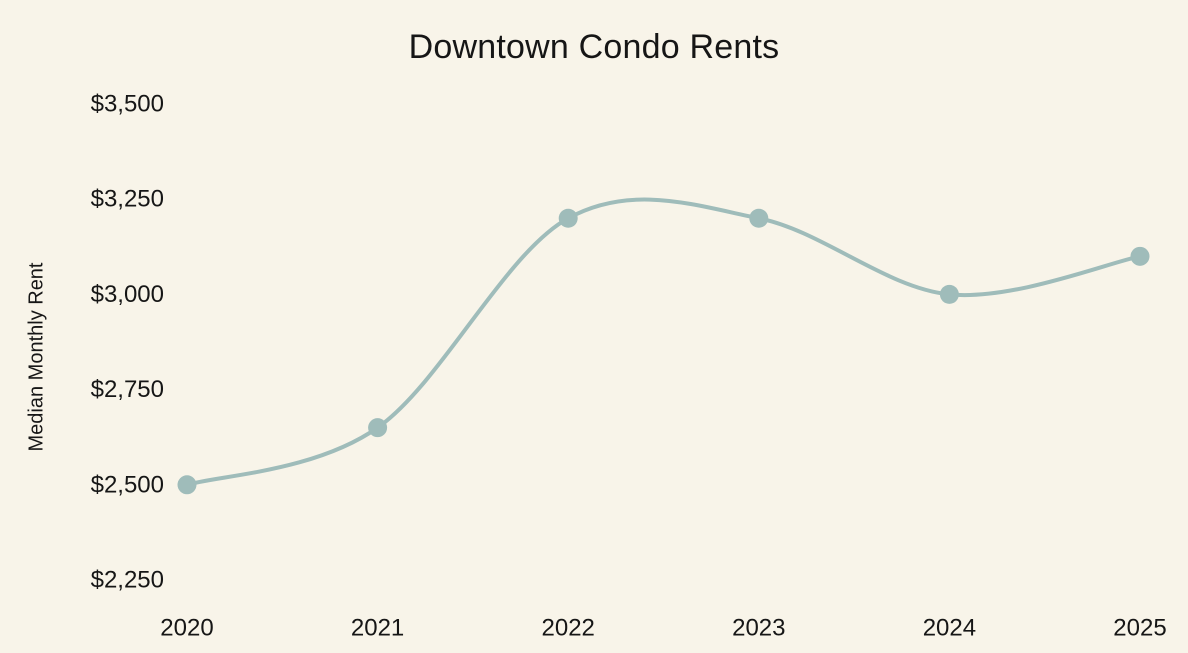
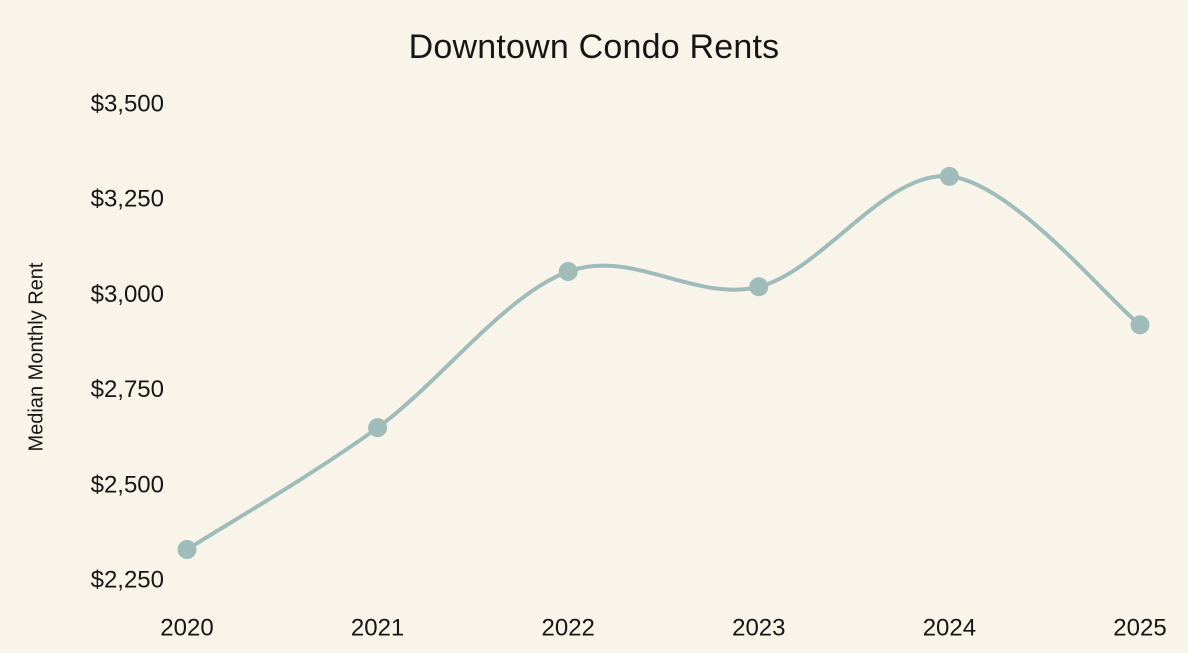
2020: $2500 -> $2330
2022: $3200 -> $3060
2023: $3200 -> $3020
2024: $3000 -> $3310
2025: $3100 -> $2920
